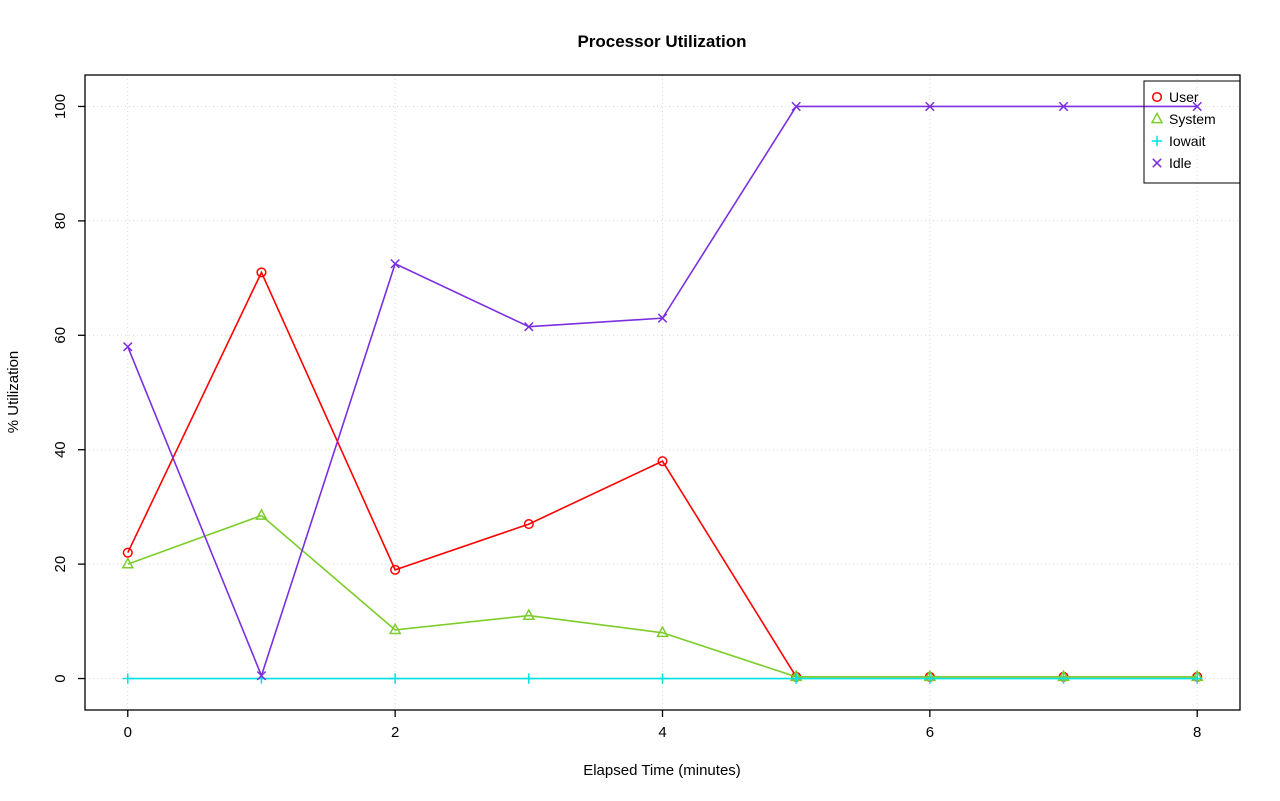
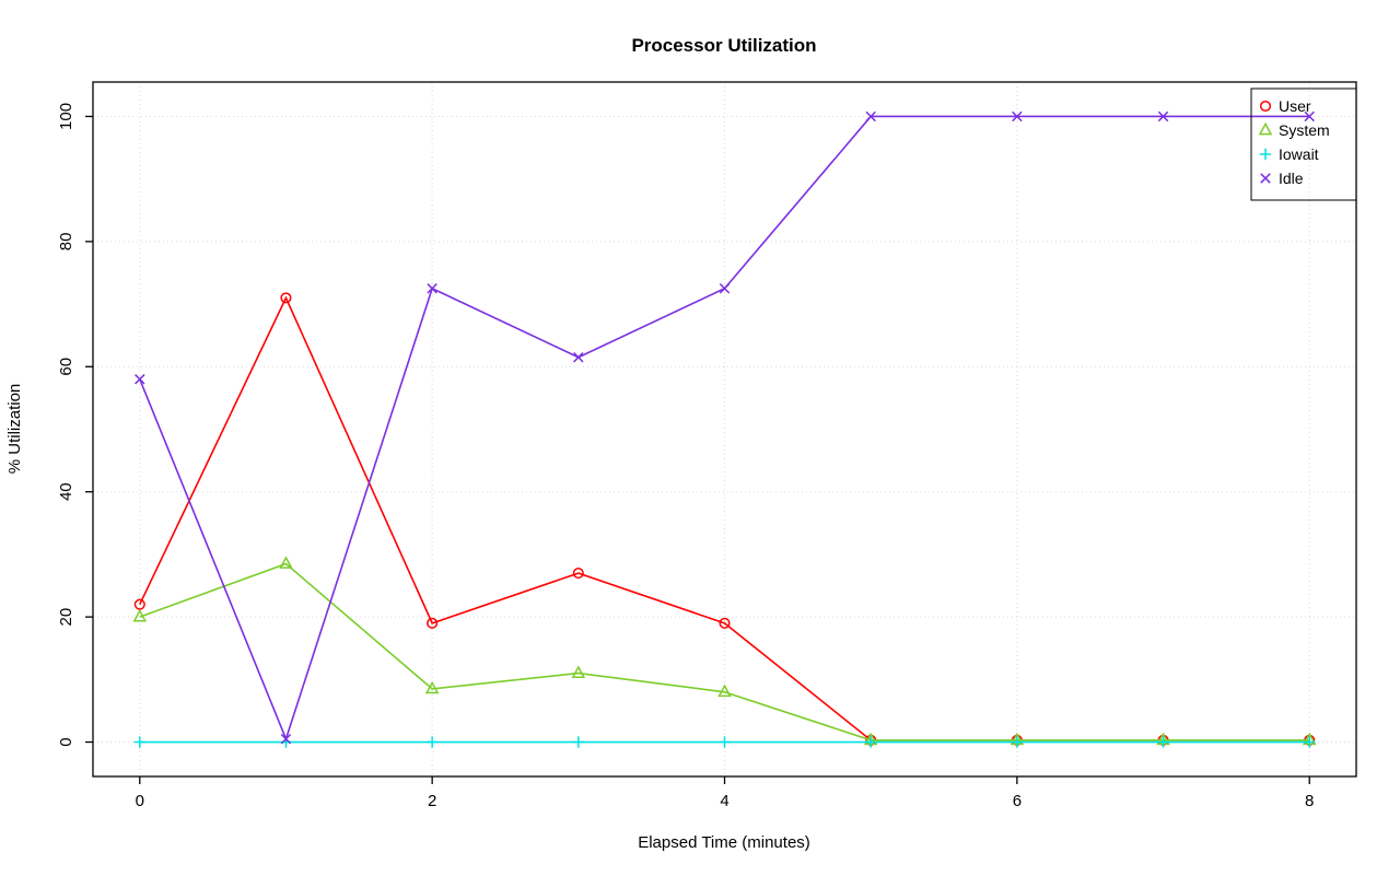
User/4: 38 -> 19
Idle/4: 63 -> 72
